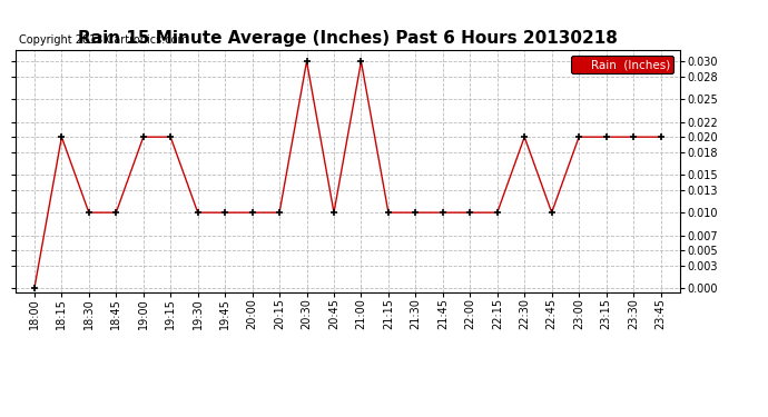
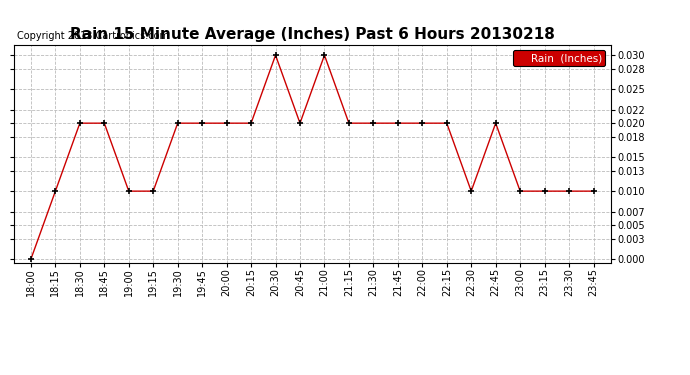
18:15: 0.02 -> 0.01
18:30: 0.01 -> 0.02
18:45: 0.01 -> 0.02
19:00: 0.02 -> 0.01
19:15: 0.02 -> 0.01
19:30: 0.01 -> 0.02
19:45: 0.01 -> 0.02
20:00: 0.01 -> 0.02
20:15: 0.01 -> 0.02
20:45: 0.01 -> 0.02
21:15: 0.01 -> 0.02
21:30: 0.01 -> 0.02
21:45: 0.01 -> 0.02
22:00: 0.01 -> 0.02
22:15: 0.01 -> 0.02
22:30: 0.02 -> 0.01
22:45: 0.01 -> 0.02
23:00: 0.02 -> 0.01
23:15: 0.02 -> 0.01
23:30: 0.02 -> 0.01
23:45: 0.02 -> 0.01
